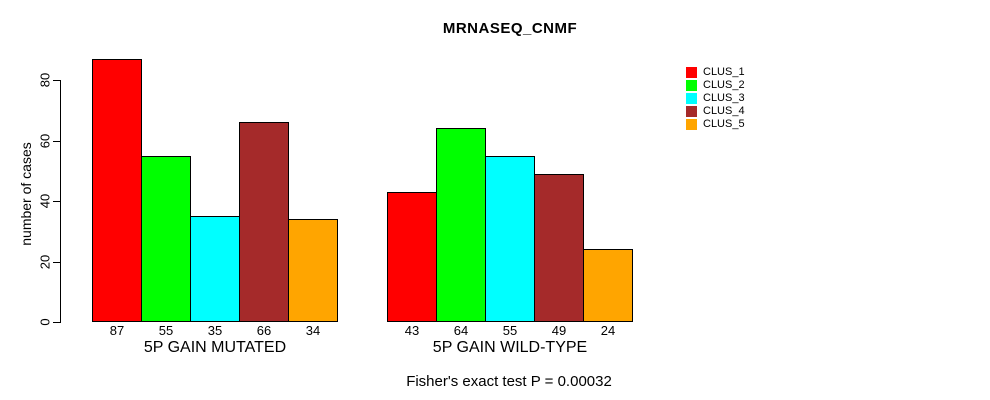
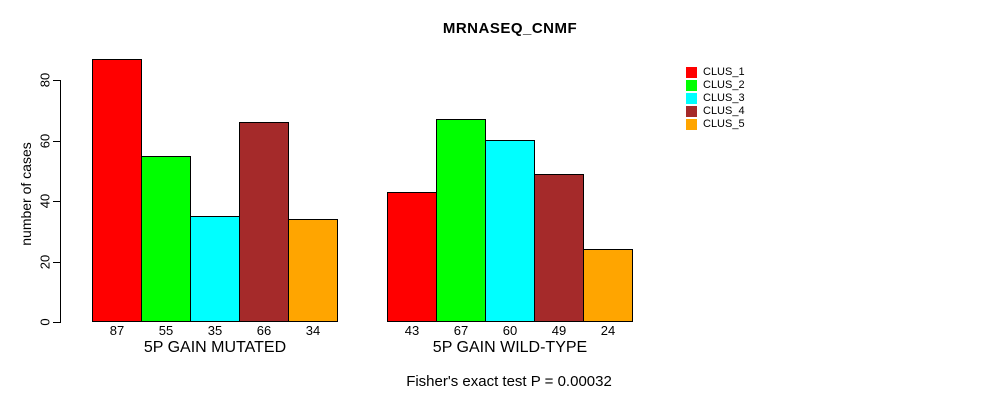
CLUS_2/5P GAIN WILD-TYPE: 64 -> 67
CLUS_3/5P GAIN WILD-TYPE: 55 -> 60
